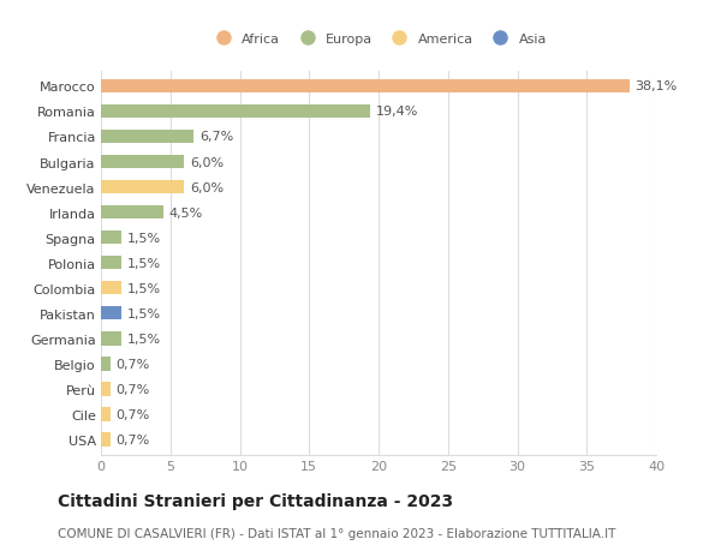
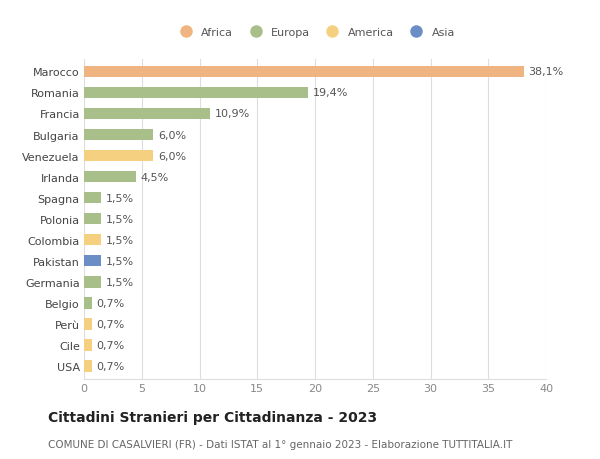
Francia: 6,7% -> 10,9%
